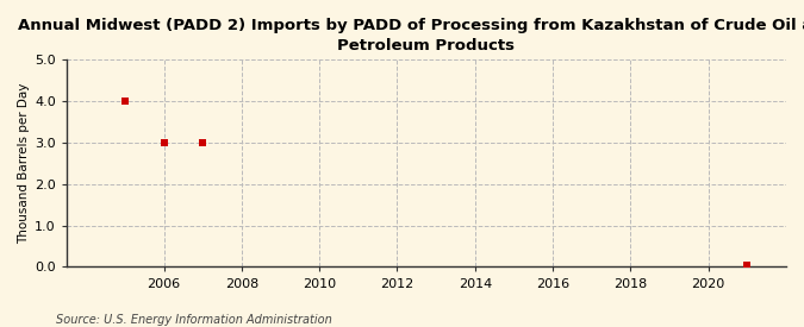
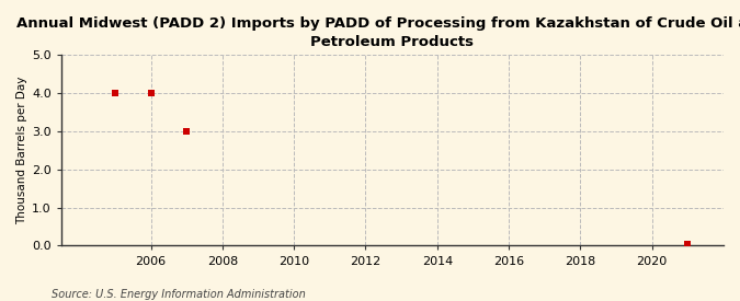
2006: 3.00 -> 4.00
